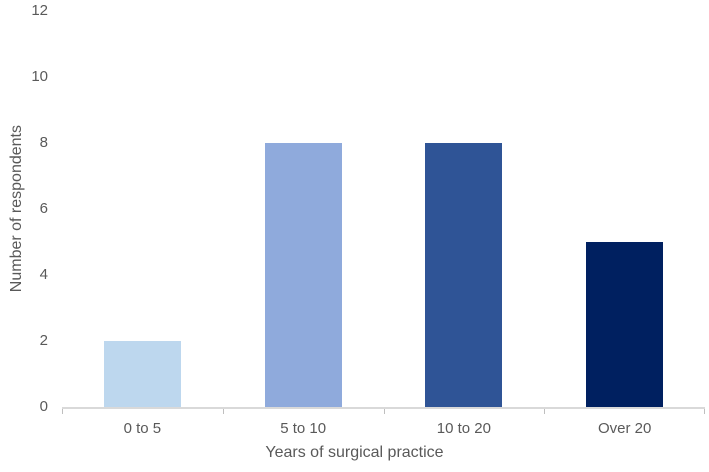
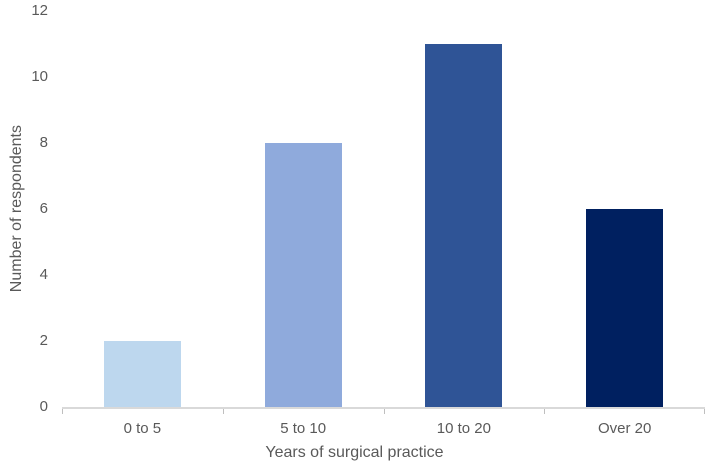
10 to 20: 8 -> 11
Over 20: 5 -> 6
